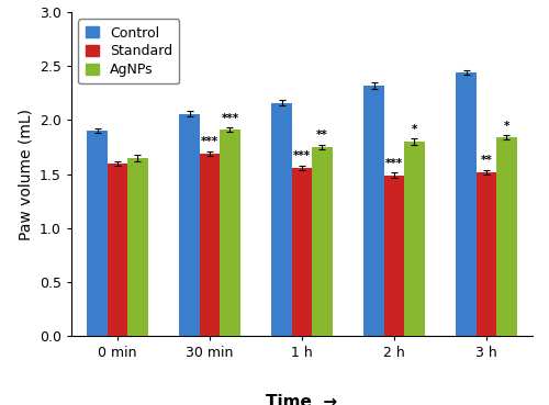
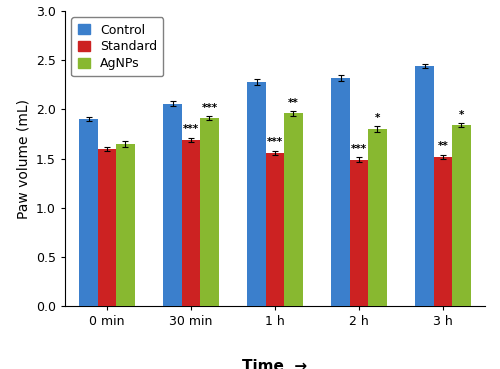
Control/1 h: 2.16 -> 2.28
AgNPs/1 h: 1.75 -> 1.96
